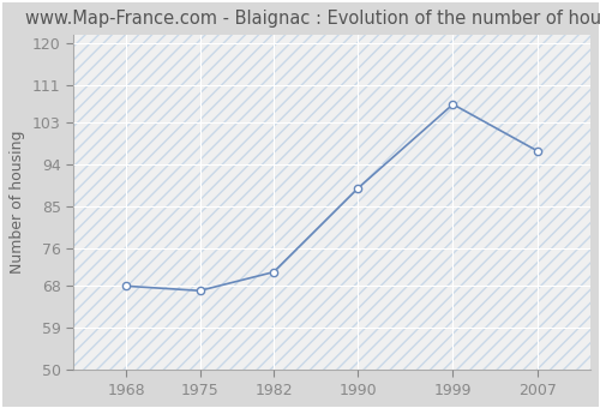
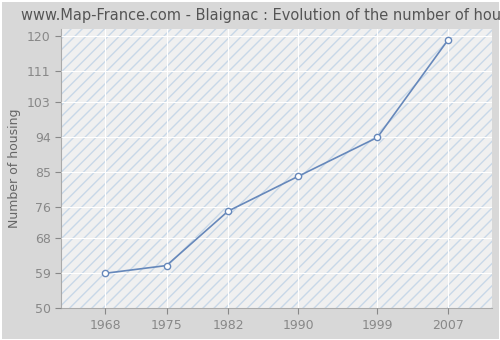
1968: 68 -> 59
1975: 67 -> 61
1982: 71 -> 75
1990: 89 -> 84
1999: 107 -> 94
2007: 97 -> 119
